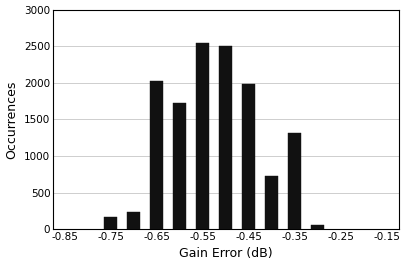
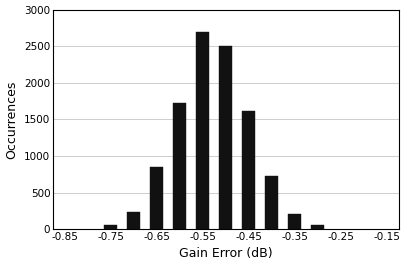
-0.75: 160 -> 50
-0.65: 2020 -> 850
-0.55: 2540 -> 2700
-0.45: 1980 -> 1620
-0.35: 1320 -> 200
